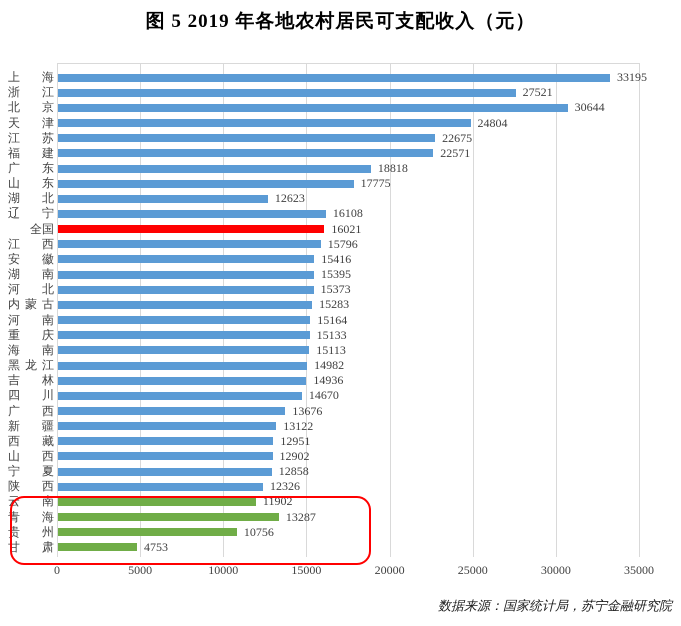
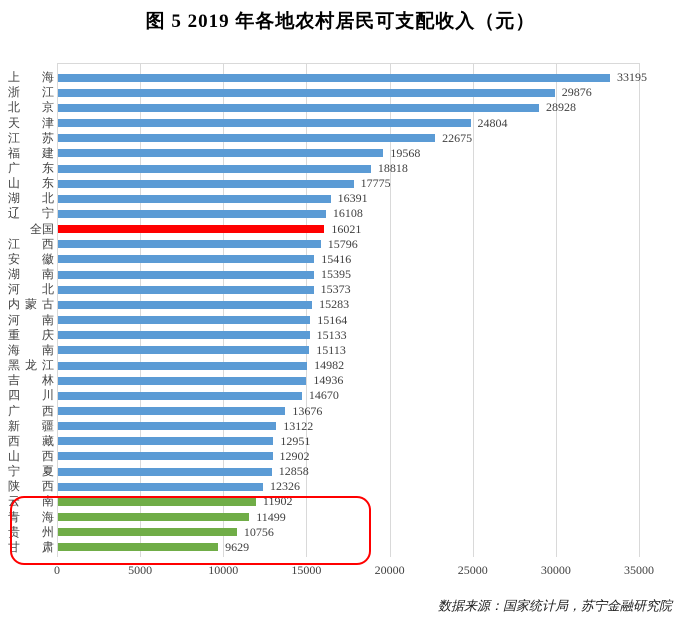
浙 江: 27521 -> 29876
北 京: 30644 -> 28928
福 建: 22571 -> 19568
湖 北: 12623 -> 16391
青 海: 13287 -> 11499
甘 肃: 4753 -> 9629
